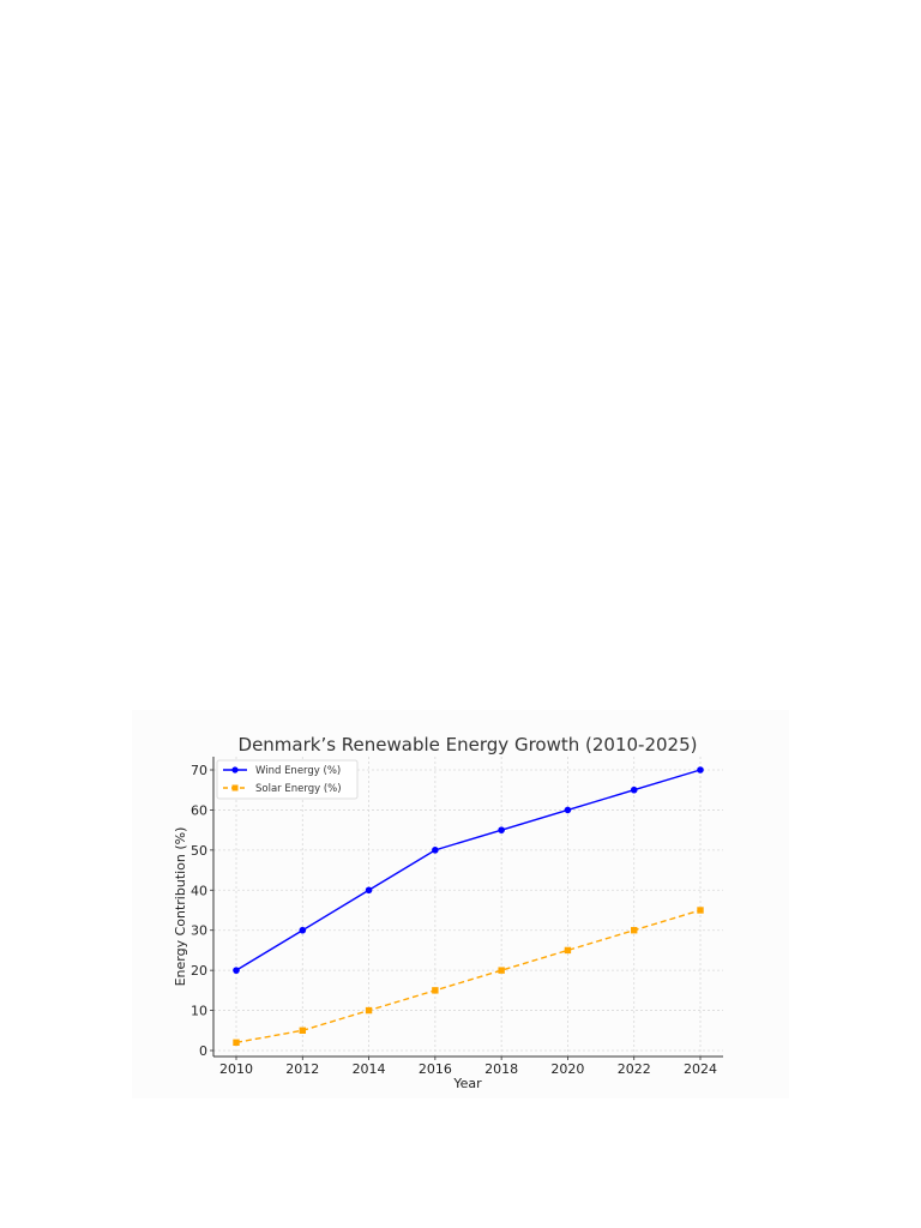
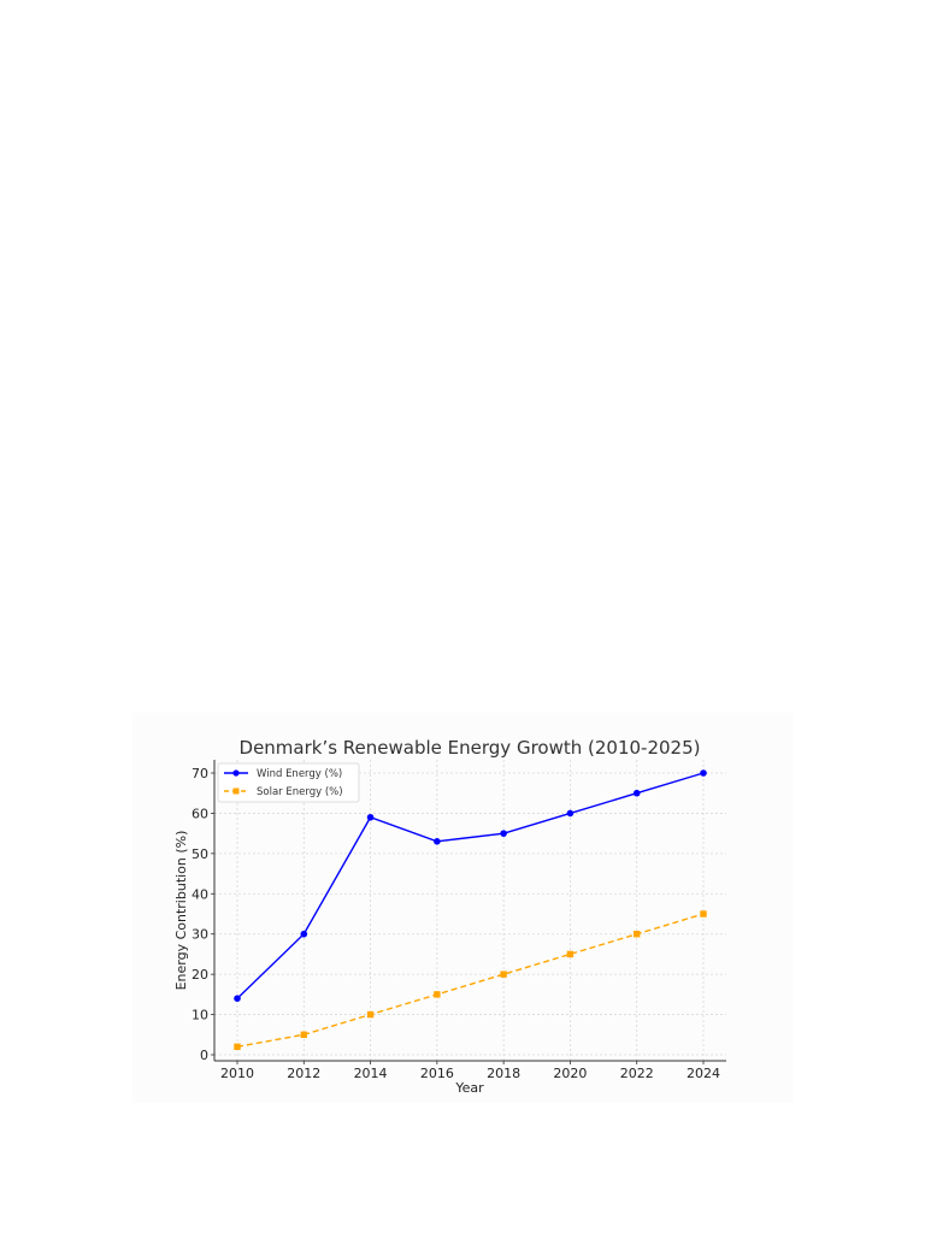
Wind Energy (%)/2010: 20 -> 14
Wind Energy (%)/2014: 40 -> 59
Wind Energy (%)/2016: 50 -> 53
